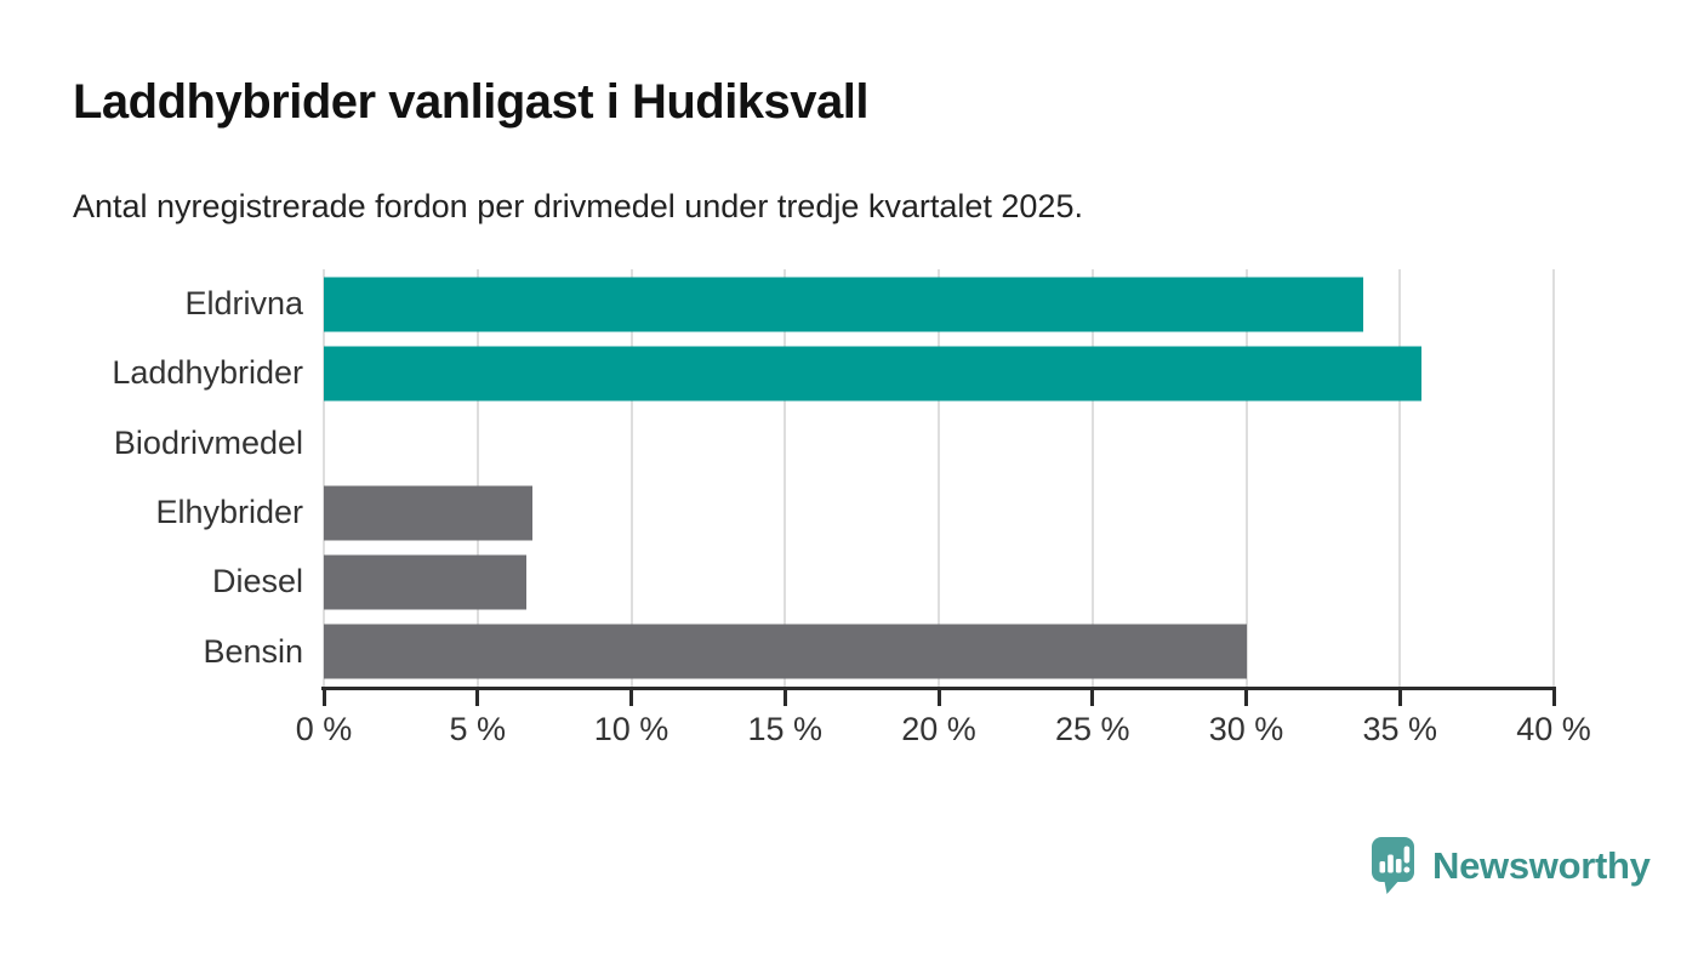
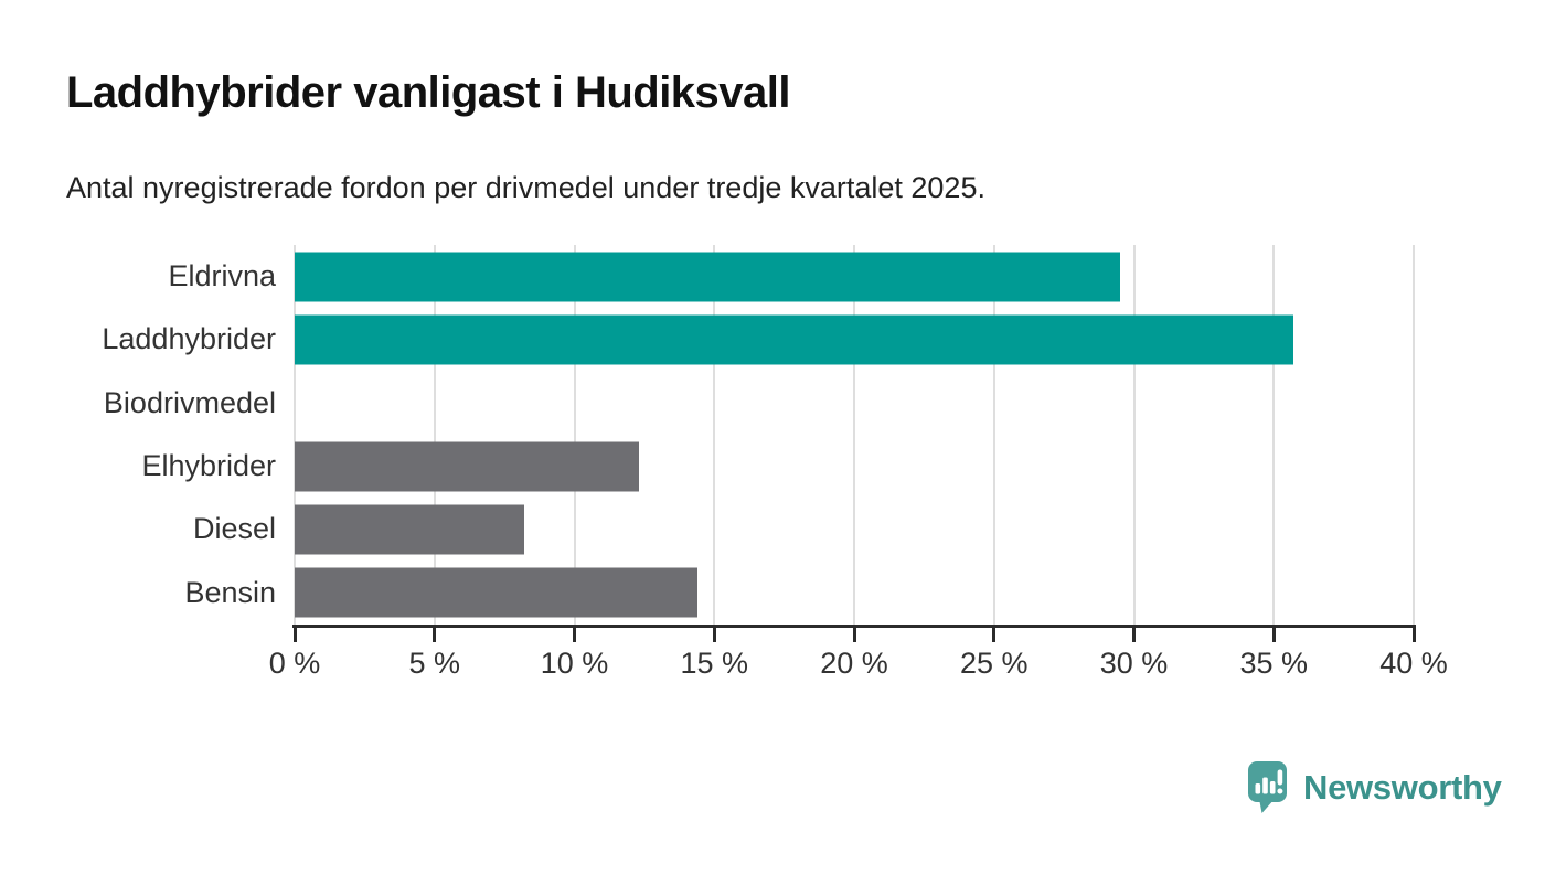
Eldrivna: 33.8% -> 29.5%
Elhybrider: 6.8% -> 12.3%
Diesel: 6.6% -> 8.2%
Bensin: 30.0% -> 14.4%
